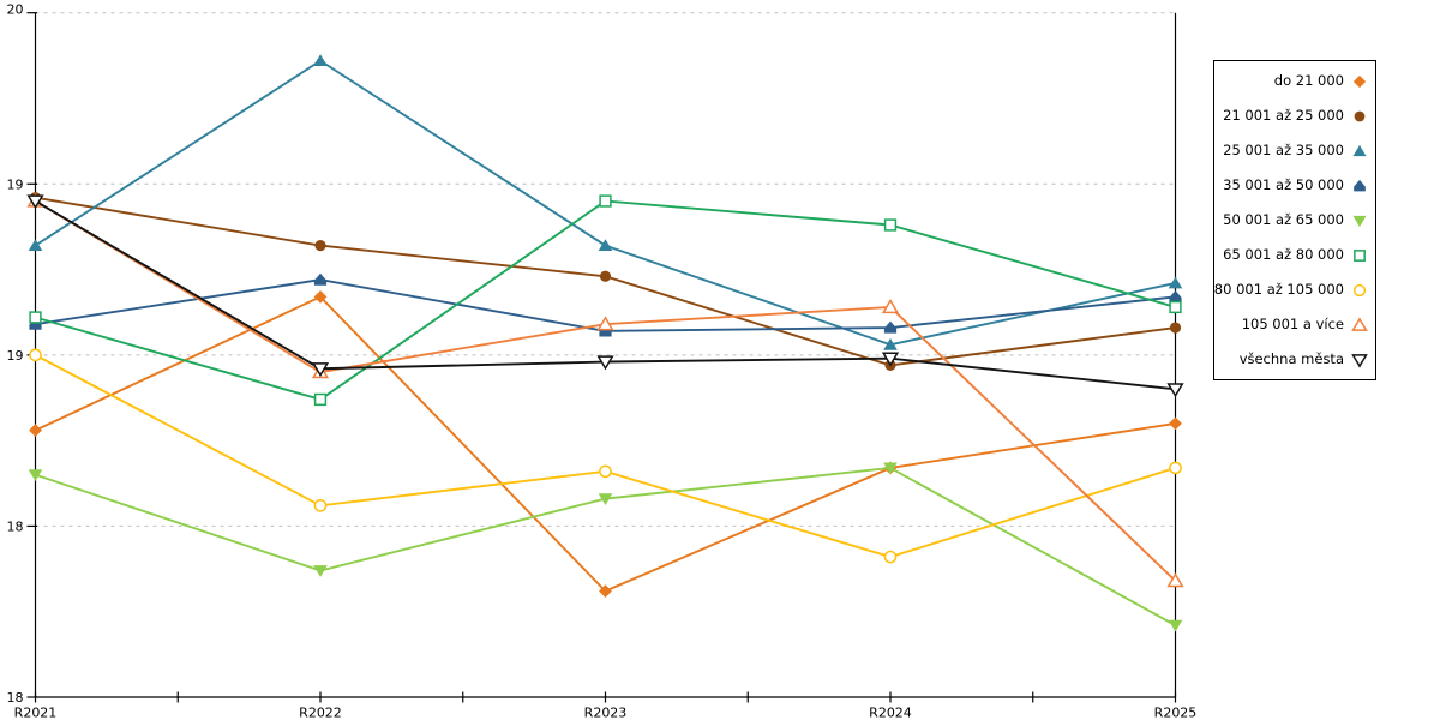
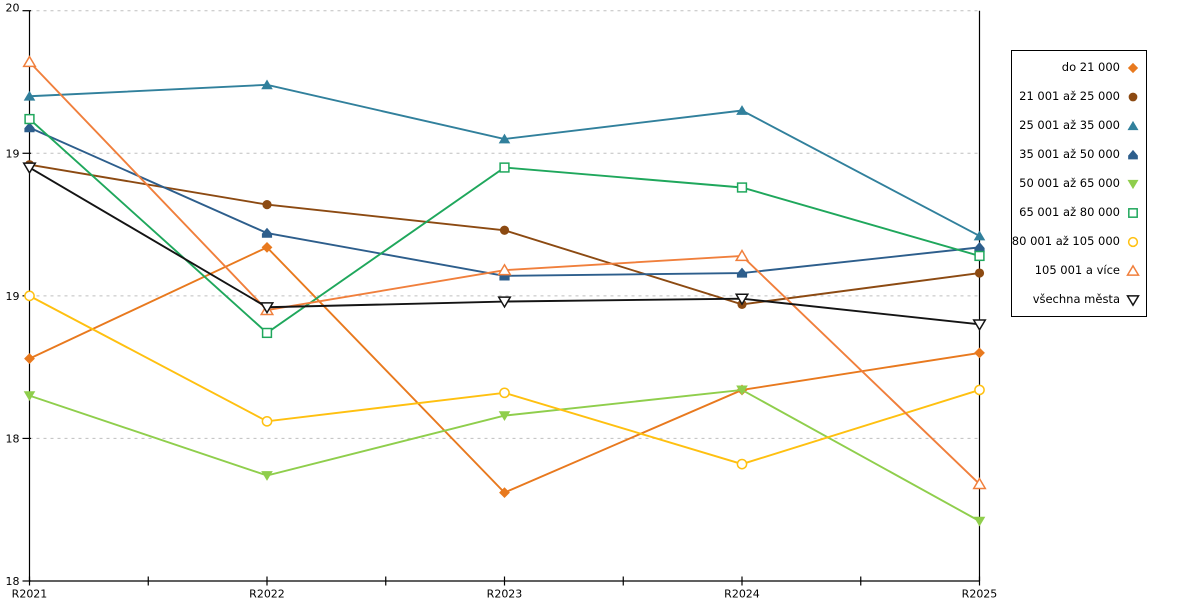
25 001 až 35 000/R2021: 19.32 -> 19.70
35 001 až 50 000/R2021: 19.09 -> 19.59
65 001 až 80 000/R2021: 19.11 -> 19.62
105 001 a více/R2021: 19.45 -> 19.82
25 001 až 35 000/R2022: 19.86 -> 19.74
25 001 až 35 000/R2023: 19.32 -> 19.55
25 001 až 35 000/R2024: 19.03 -> 19.65
